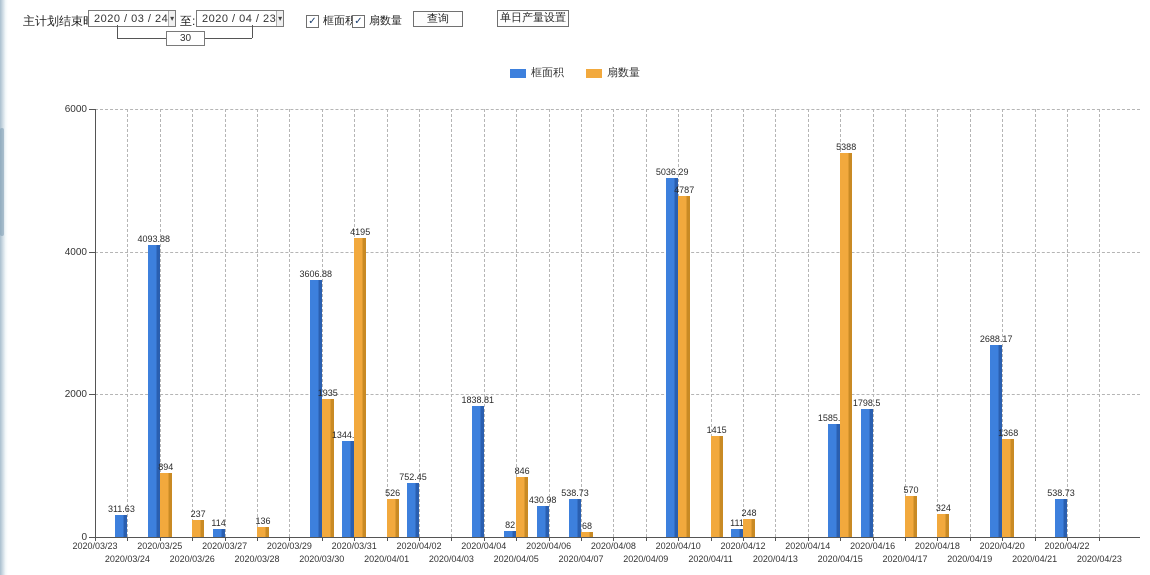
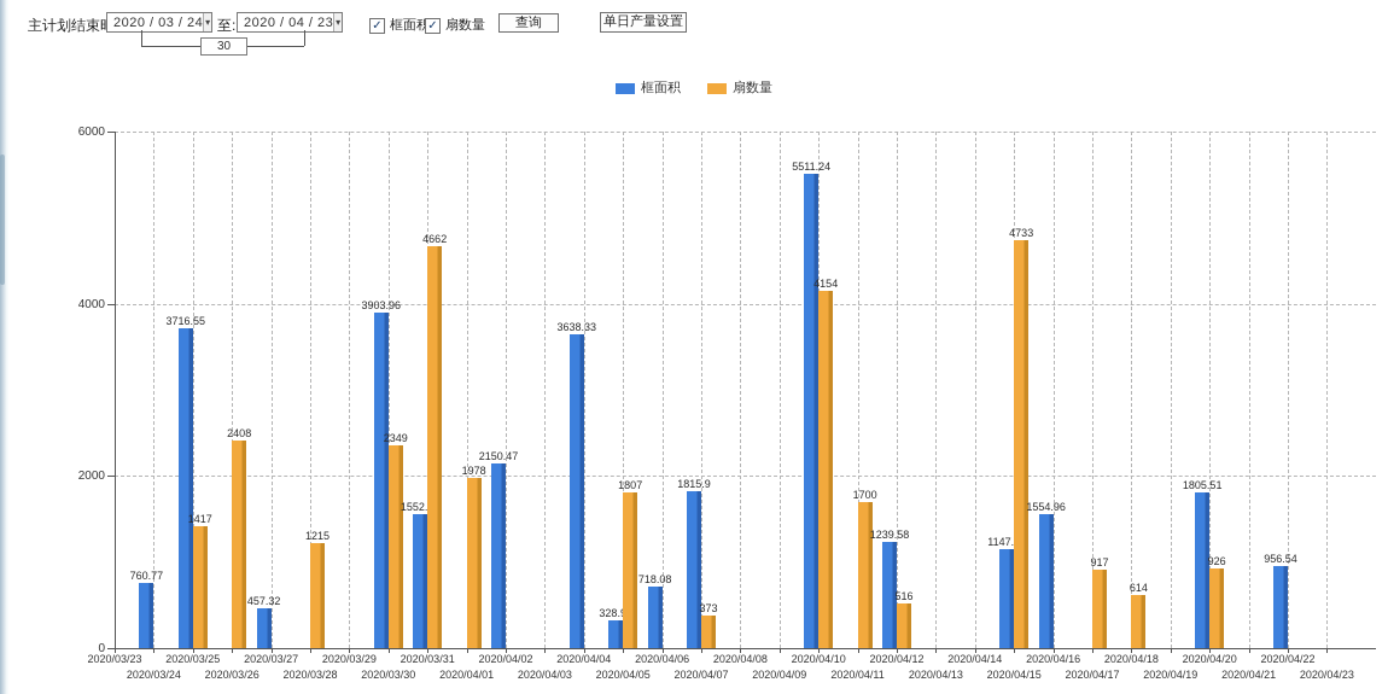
框面积/2020/03/24: 311.63 -> 760.77
框面积/2020/03/25: 4093.88 -> 3716.55
扇数量/2020/03/25: 894 -> 1417
扇数量/2020/03/26: 237 -> 2408
框面积/2020/03/27: 114 -> 457.32
扇数量/2020/03/28: 136 -> 1215
框面积/2020/03/30: 3606.88 -> 3903.96
扇数量/2020/03/30: 1935 -> 2349
框面积/2020/03/31: 1344.95 -> 1552.52
扇数量/2020/03/31: 4195 -> 4662
扇数量/2020/04/01: 526 -> 1978
框面积/2020/04/02: 752.45 -> 2150.47
框面积/2020/04/04: 1838.81 -> 3638.33
框面积/2020/04/05: 82 -> 328.96
扇数量/2020/04/05: 846 -> 1807
框面积/2020/04/06: 430.98 -> 718.08
框面积/2020/04/07: 538.73 -> 1815.9
扇数量/2020/04/07: 68 -> 373
框面积/2020/04/10: 5036.29 -> 5511.24
扇数量/2020/04/10: 4787 -> 4154
扇数量/2020/04/11: 1415 -> 1700
框面积/2020/04/12: 111 -> 1239.58
扇数量/2020/04/12: 248 -> 516
框面积/2020/04/15: 1585.96 -> 1147.67
扇数量/2020/04/15: 5388 -> 4733
框面积/2020/04/16: 1798.5 -> 1554.96
扇数量/2020/04/17: 570 -> 917
扇数量/2020/04/18: 324 -> 614
框面积/2020/04/20: 2688.17 -> 1805.51
扇数量/2020/04/20: 1368 -> 926
框面积/2020/04/22: 538.73 -> 956.54
